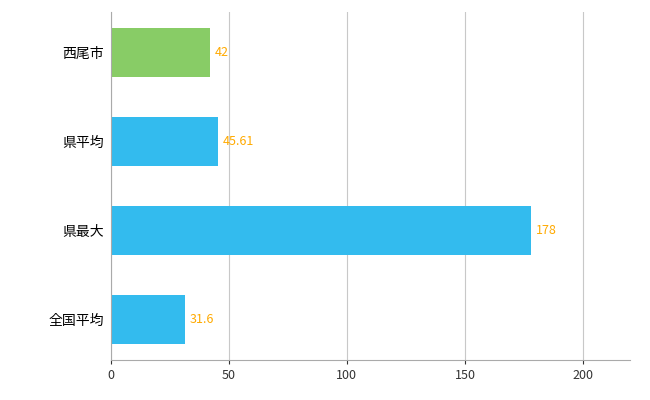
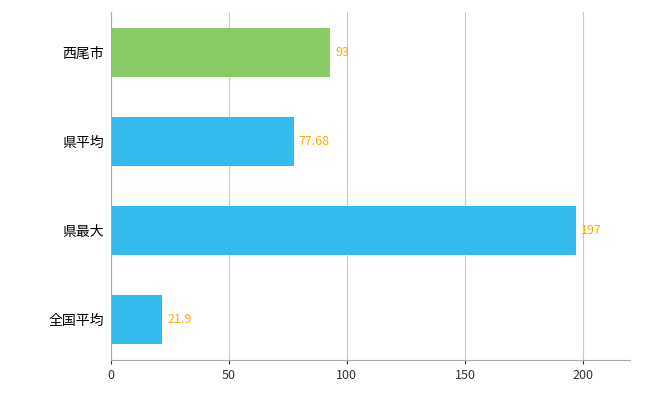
西尾市: 42 -> 93
県平均: 45.61 -> 77.68
県最大: 178 -> 197
全国平均: 31.6 -> 21.9
